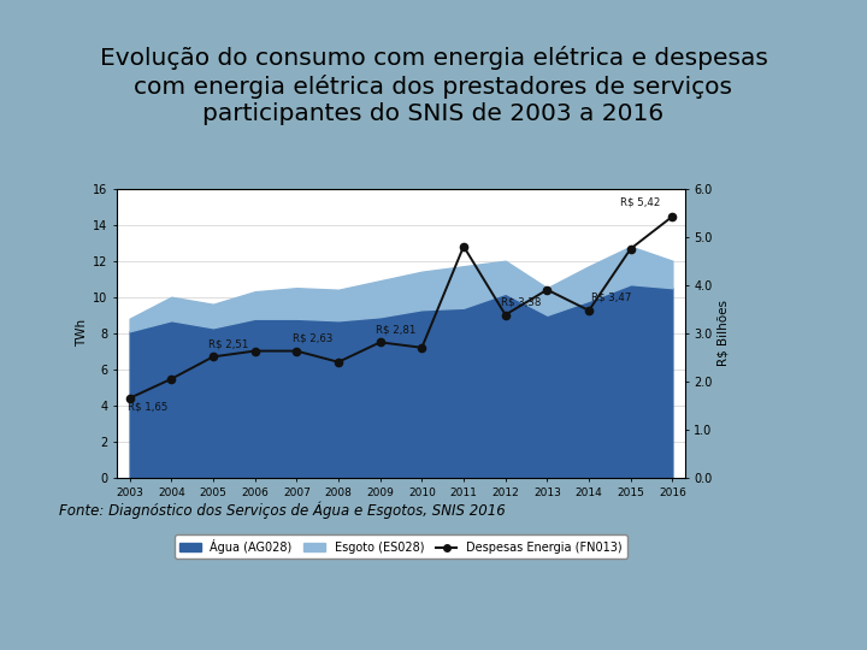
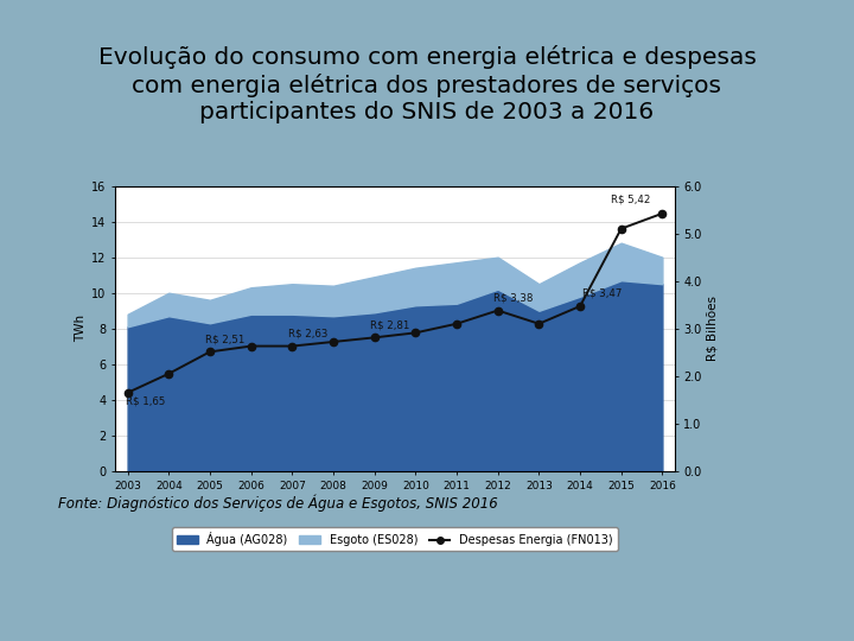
Despesas Energia (FN013)/2008: 2.40 -> 2.72
Despesas Energia (FN013)/2010: 2.70 -> 2.91
Despesas Energia (FN013)/2011: 4.80 -> 3.10
Despesas Energia (FN013)/2013: 3.90 -> 3.10
Despesas Energia (FN013)/2015: 4.75 -> 5.10
